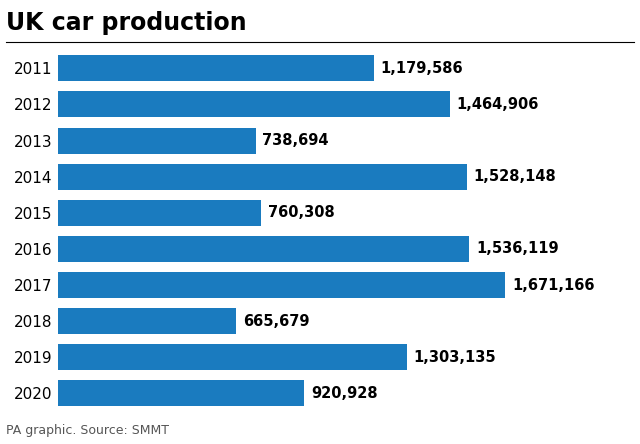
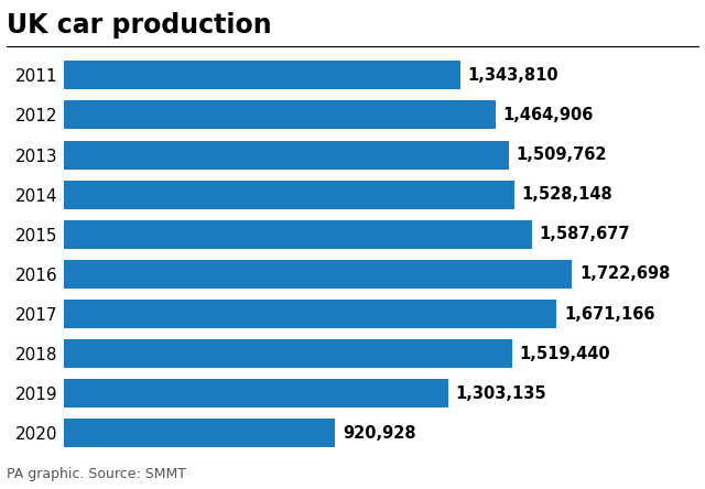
2011: 1,179,586 -> 1,343,810
2013: 738,694 -> 1,509,762
2015: 760,308 -> 1,587,677
2016: 1,536,119 -> 1,722,698
2018: 665,679 -> 1,519,440
